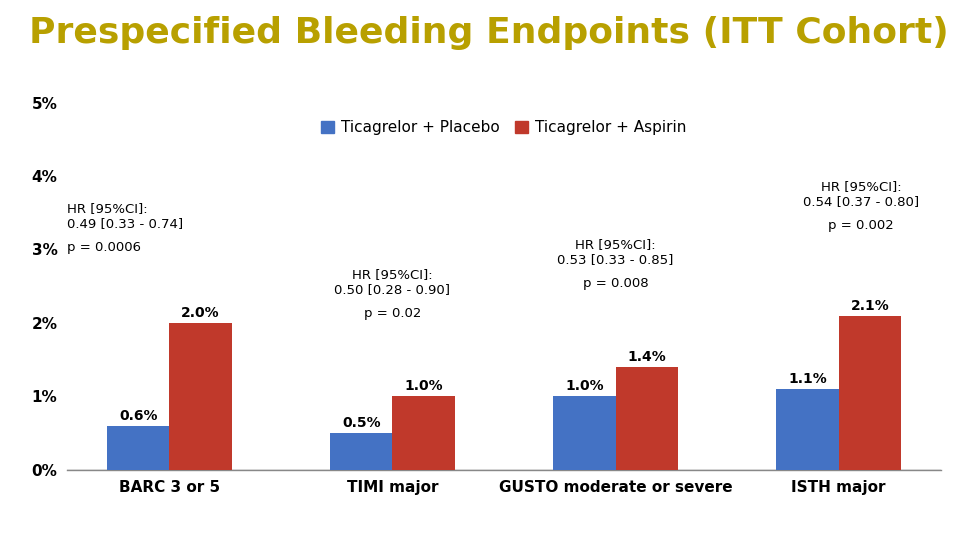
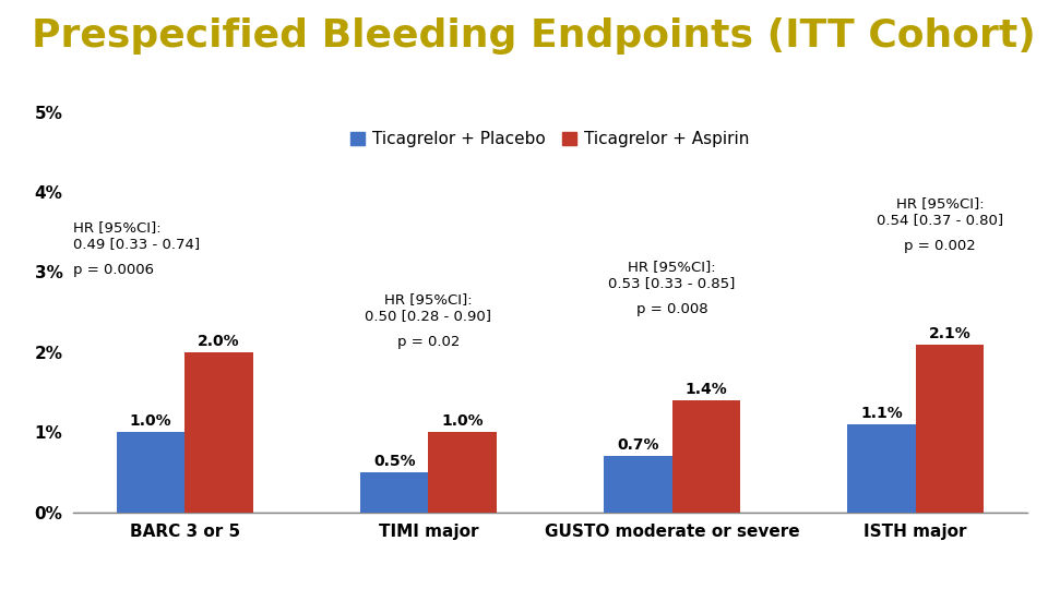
Ticagrelor + Placebo/BARC 3 or 5: 0.6% -> 1.0%
Ticagrelor + Placebo/GUSTO moderate or severe: 1.0% -> 0.7%
